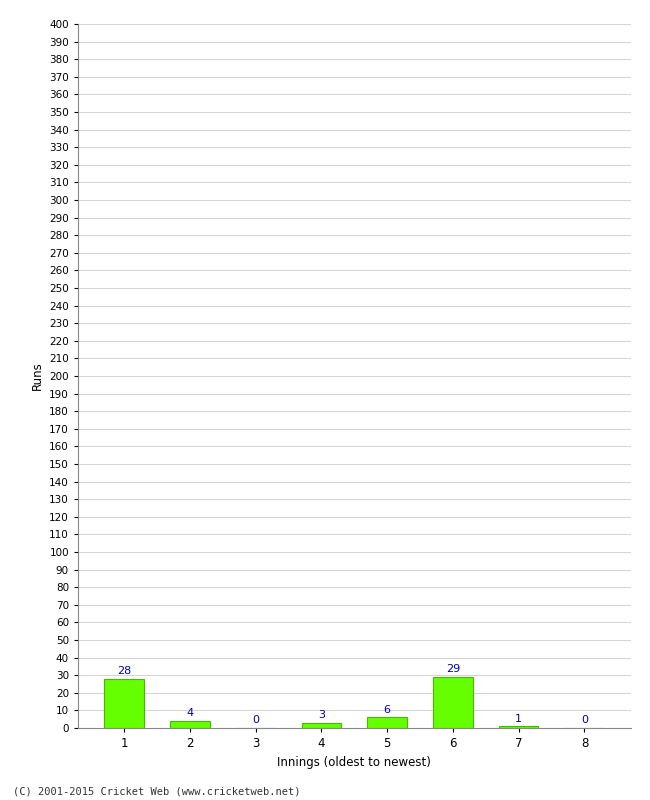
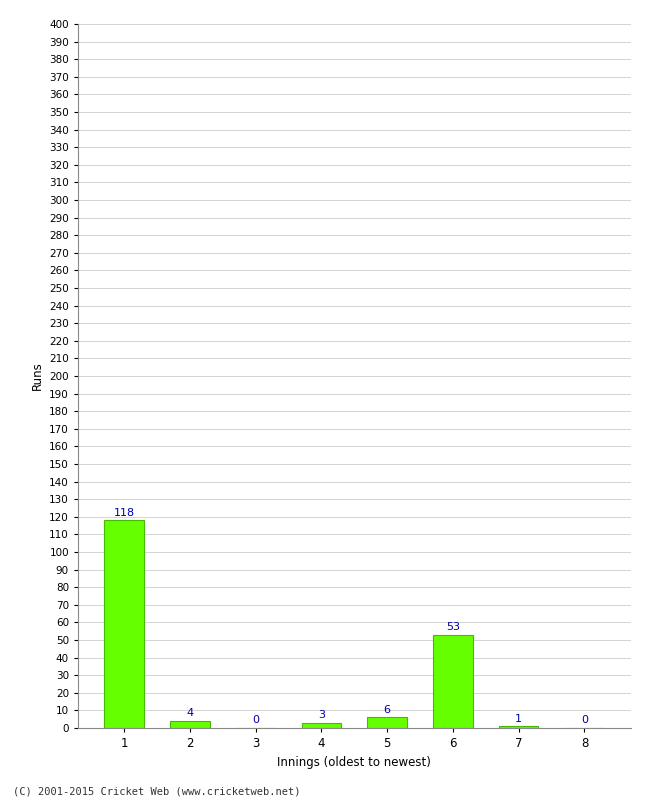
1: 28 -> 118
6: 29 -> 53
